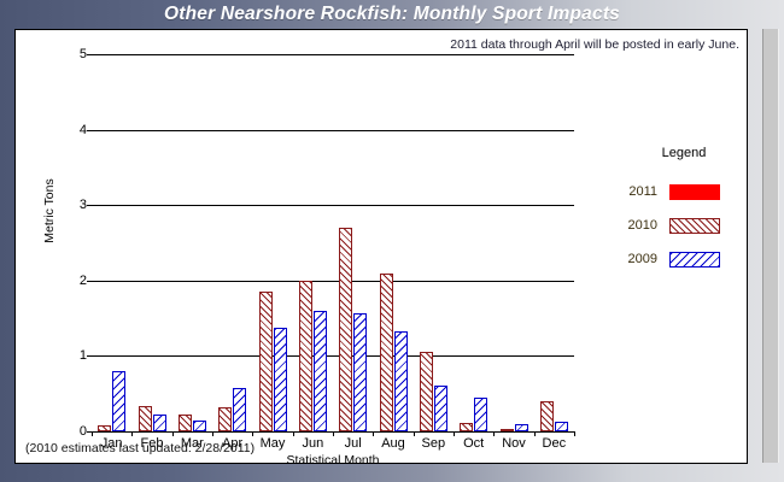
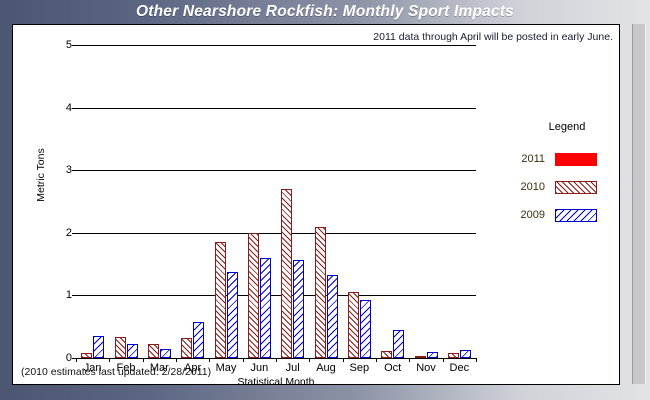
2009/Jan: 0.8 -> 0.3
2009/Sep: 0.6 -> 0.9
2010/Dec: 0.4 -> 0.1
